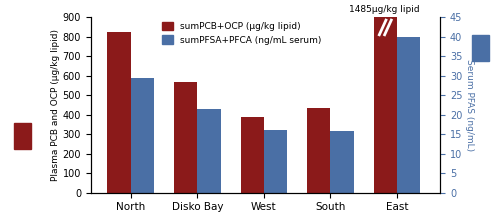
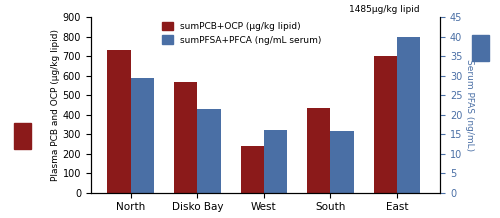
sumPCB+OCP (µg/kg lipid)/North: 820 -> 730
sumPCB+OCP (µg/kg lipid)/West: 390 -> 240
sumPCB+OCP (µg/kg lipid)/East: 900 -> 700
